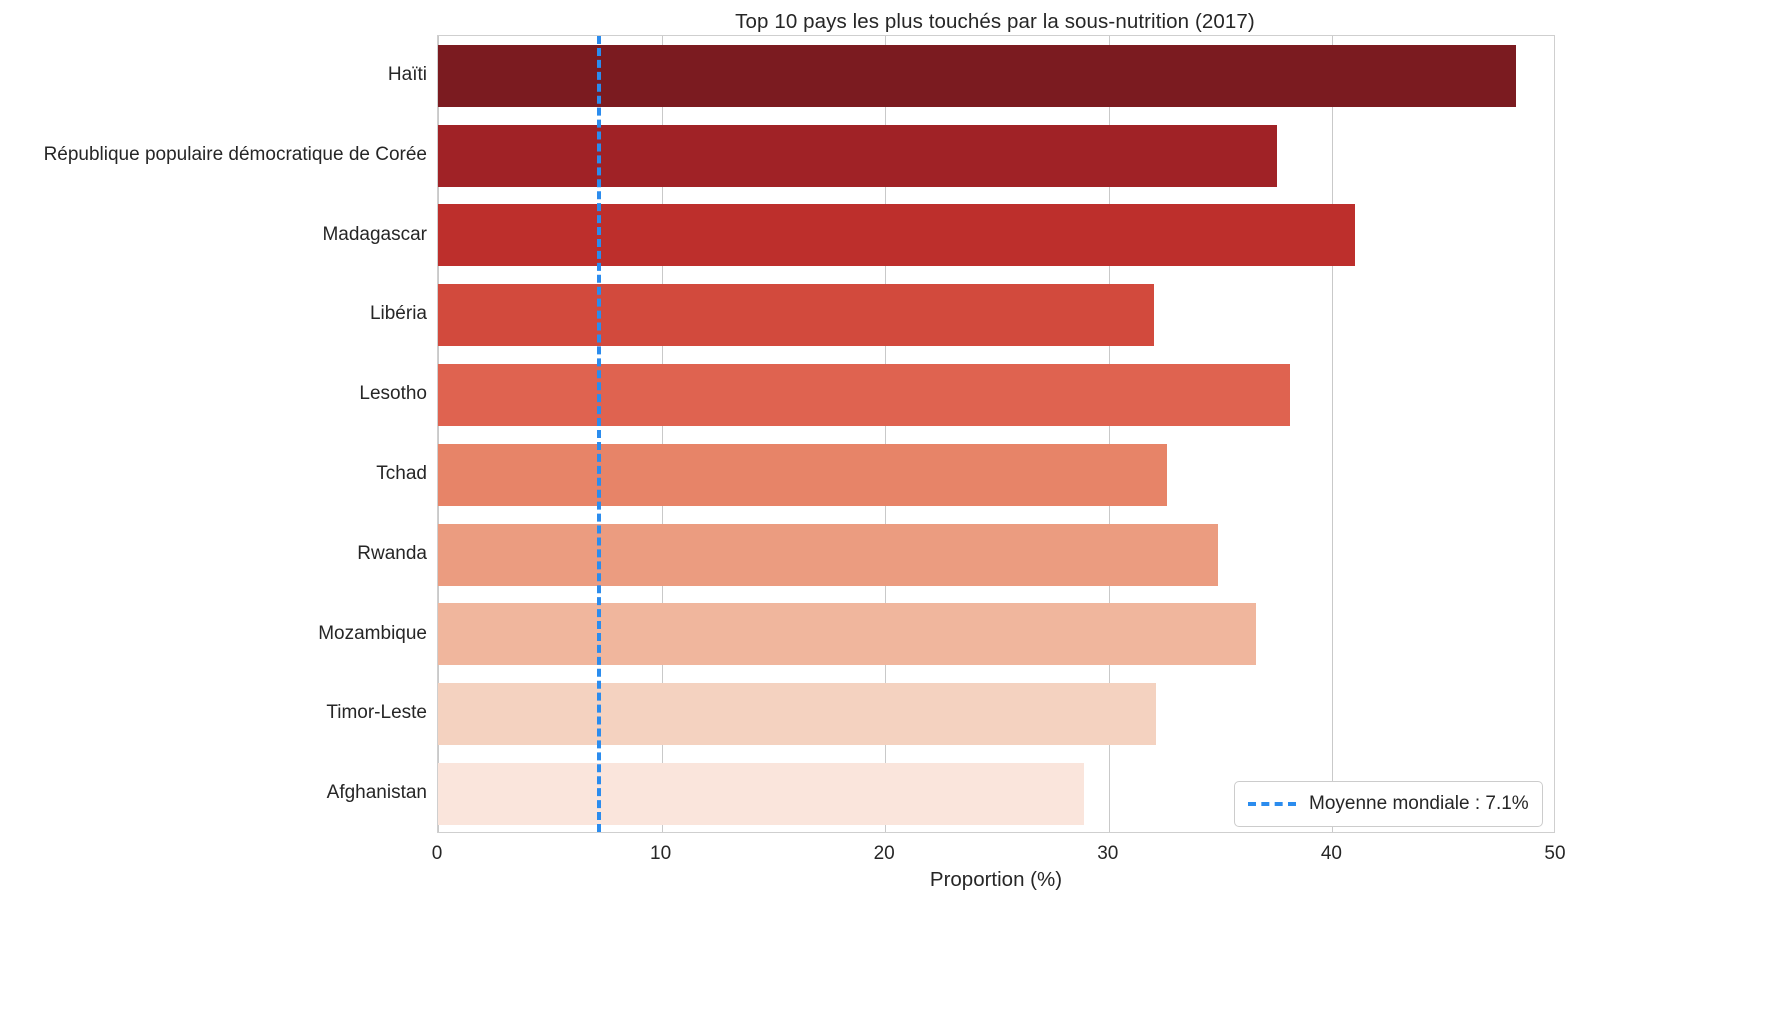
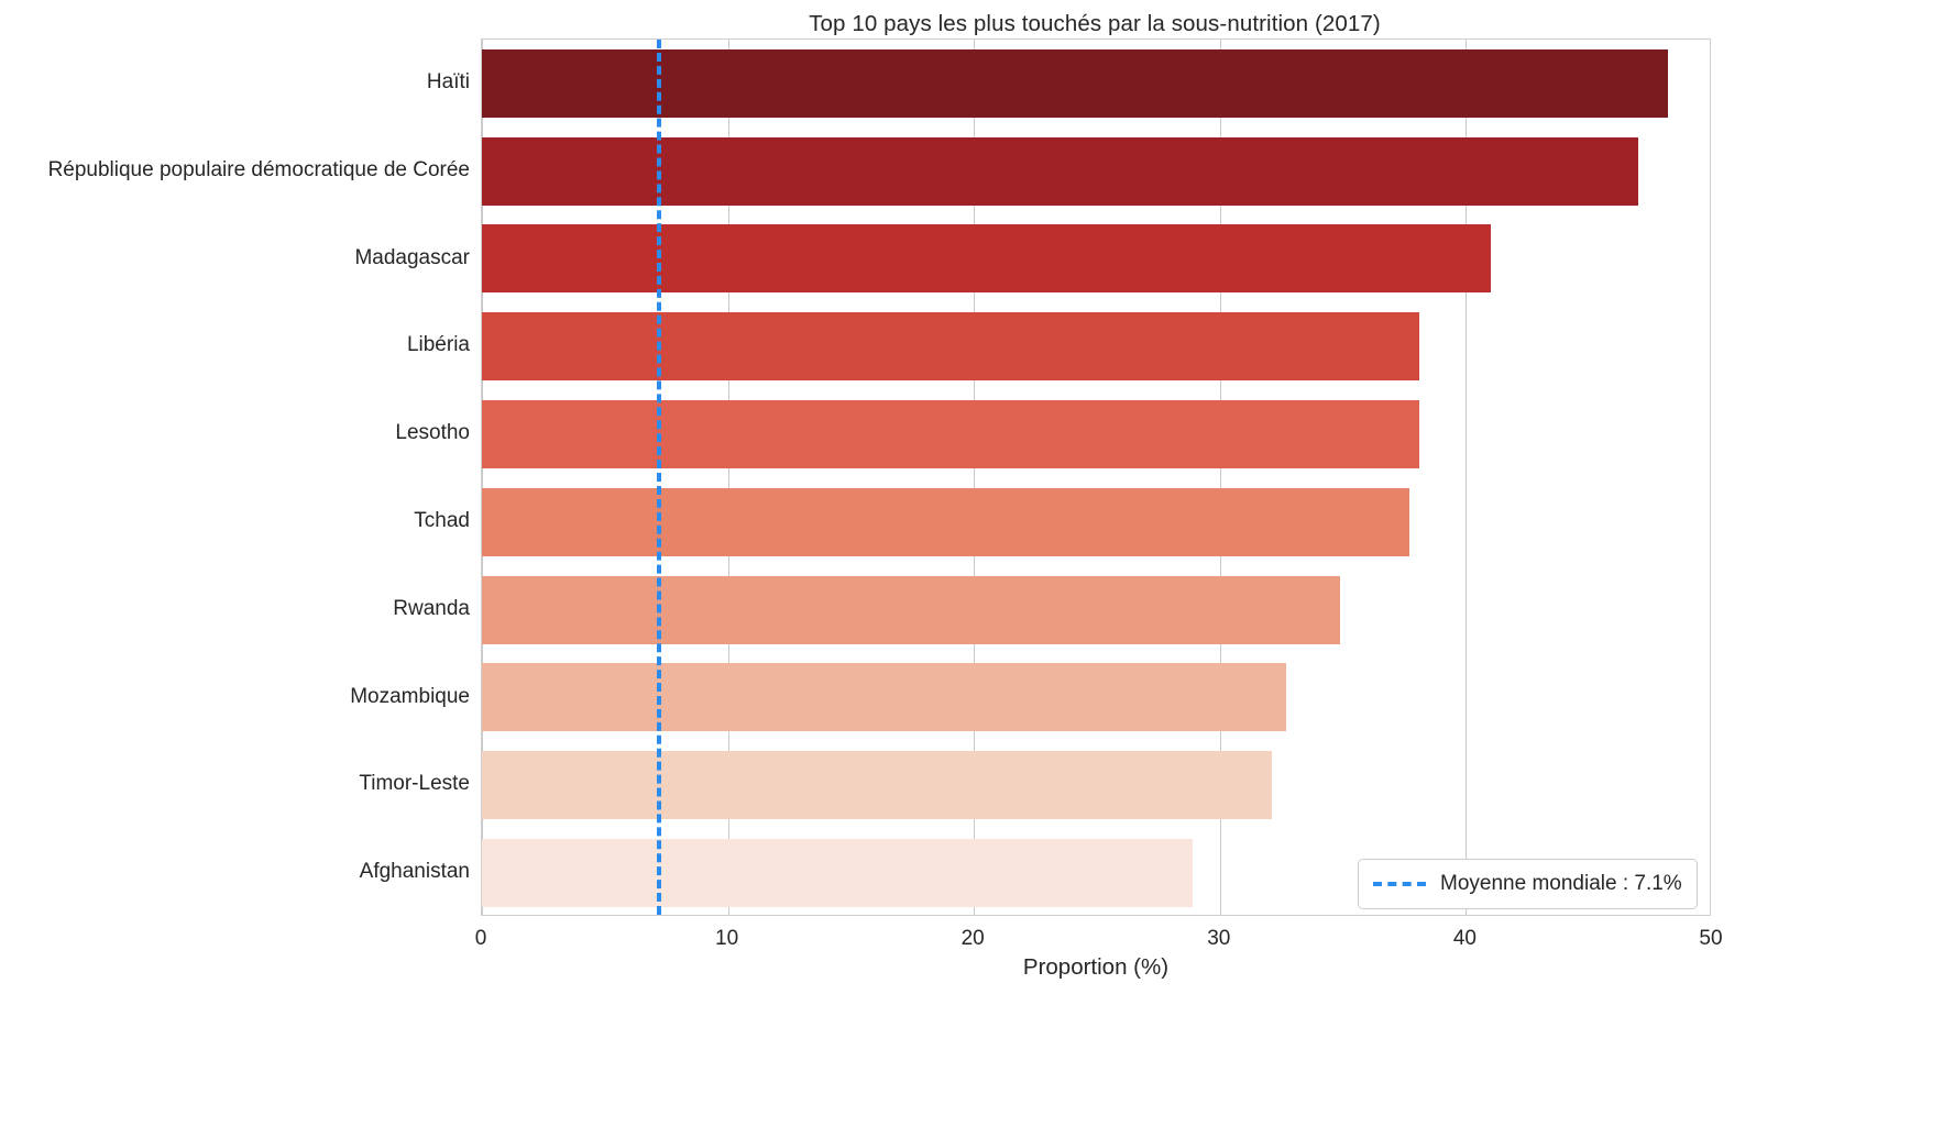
République populaire démocratique de Corée: 37.5 -> 47.0
Libéria: 32.0 -> 38.1
Tchad: 32.6 -> 37.7
Mozambique: 36.6 -> 32.7
